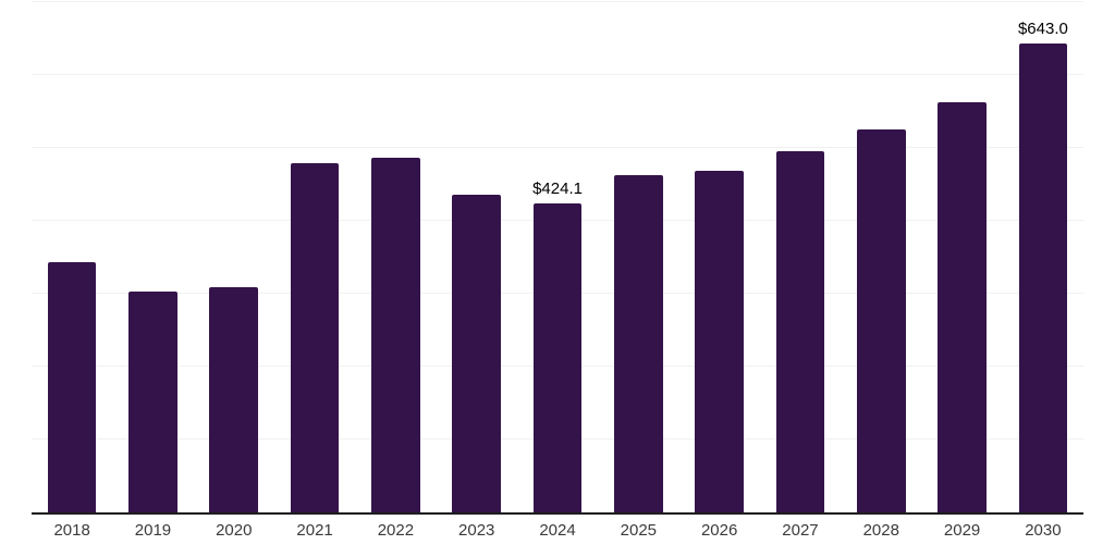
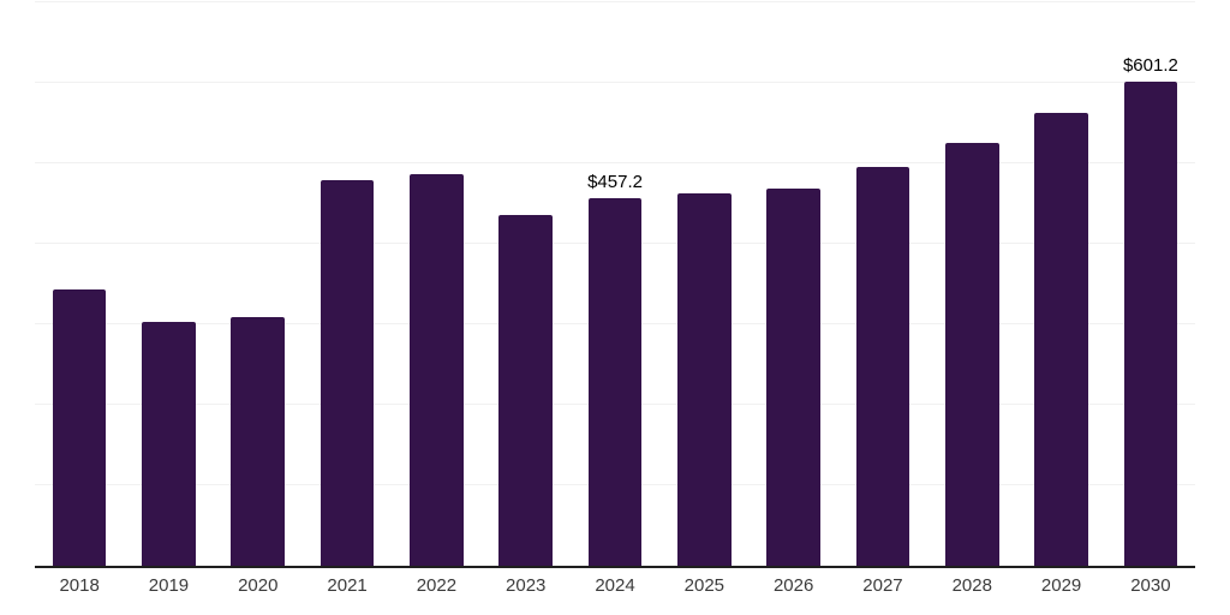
2024: $424.1 -> $457.2
2030: $643.0 -> $601.2
